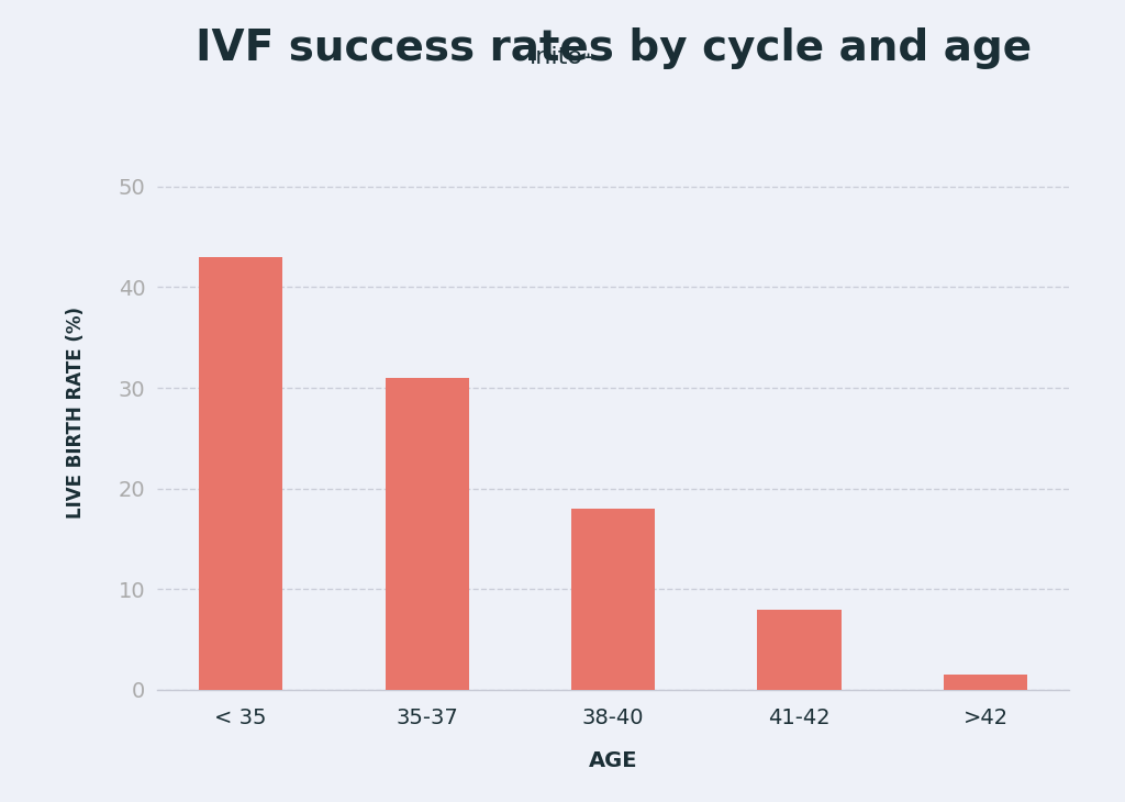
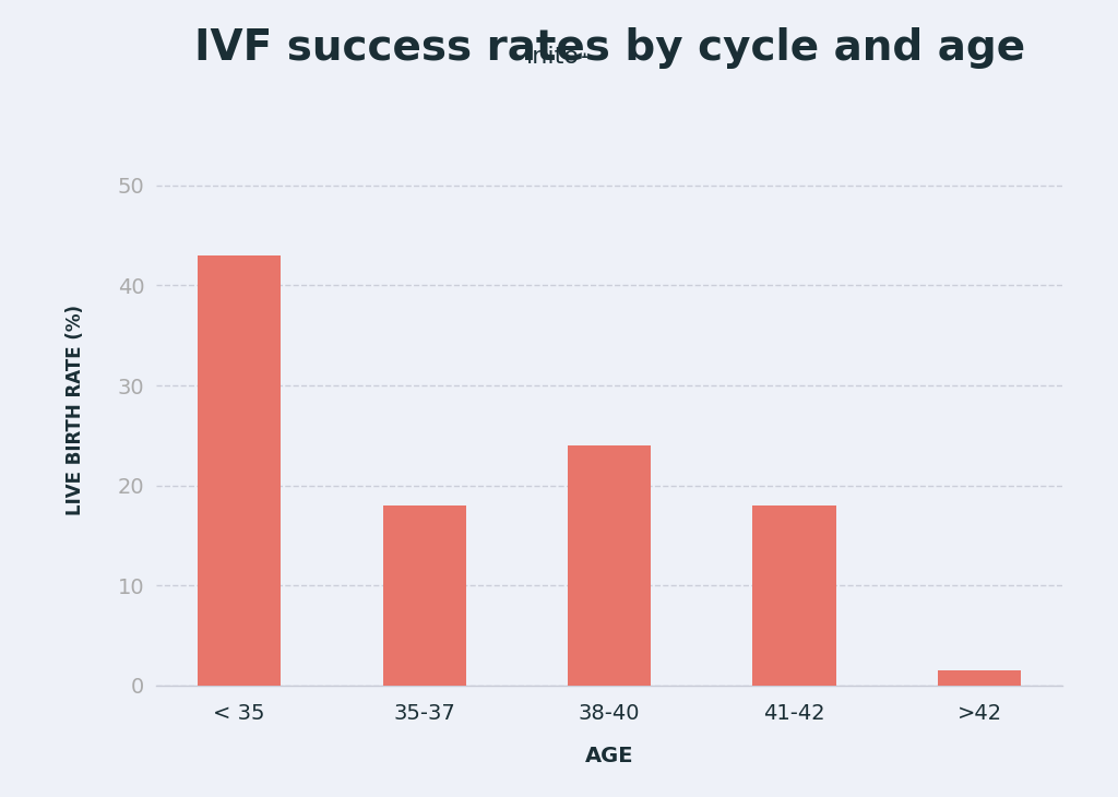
35-37: 31.0 -> 18.0
38-40: 18.0 -> 24.0
41-42: 8.0 -> 18.0
